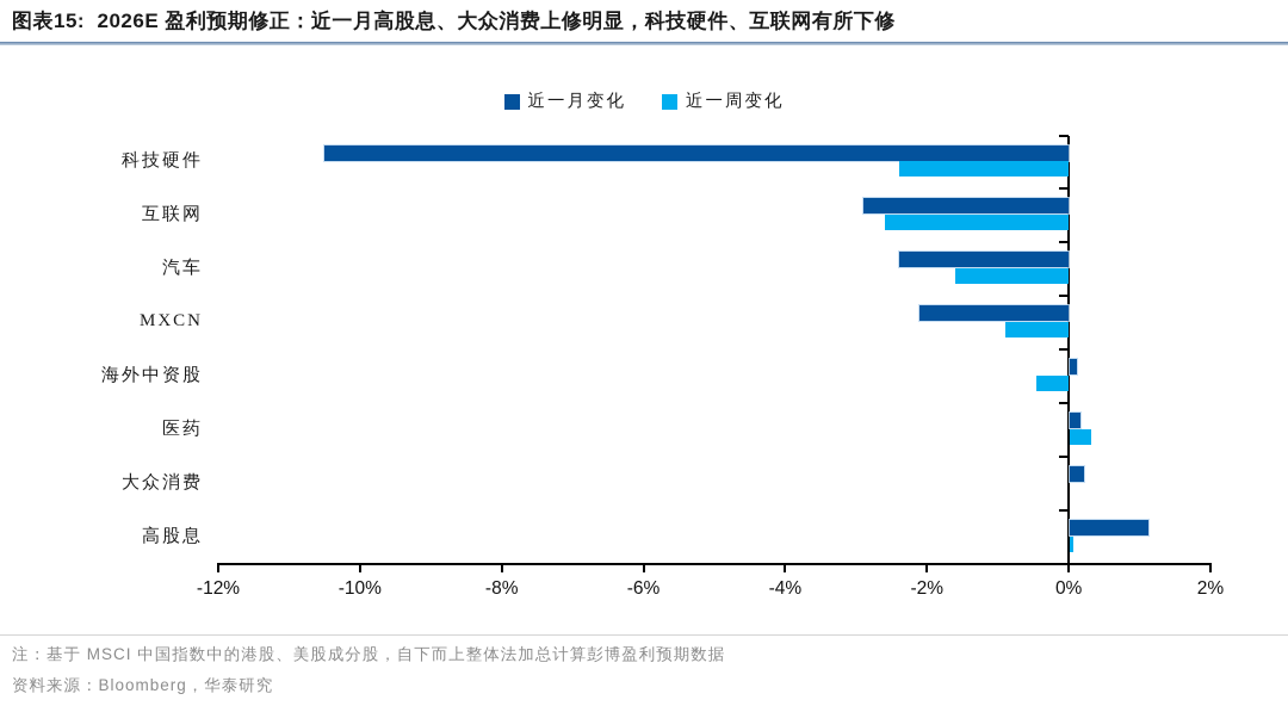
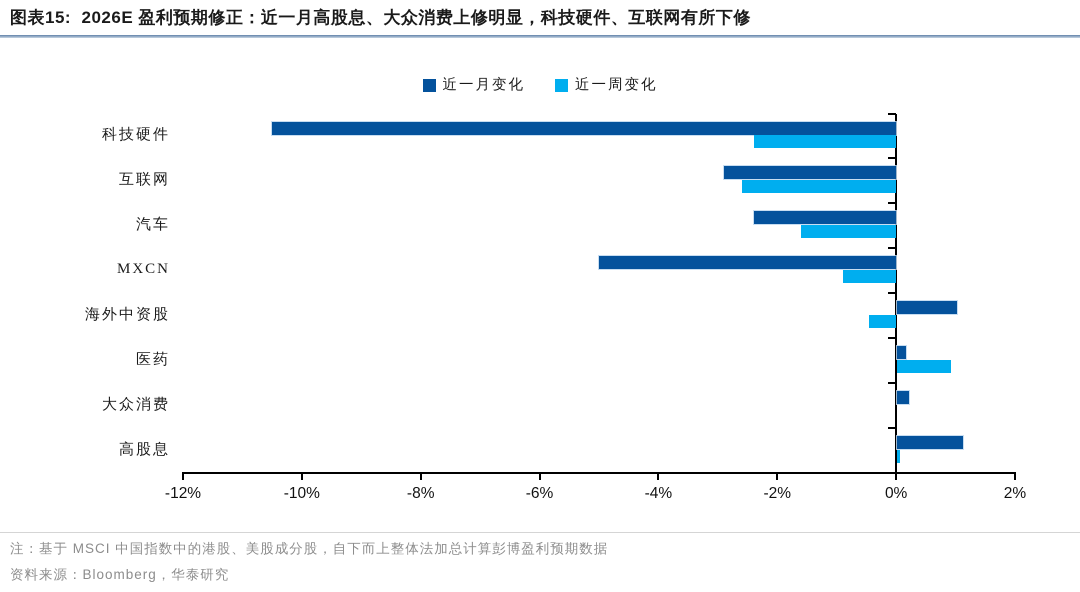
近一月变化/MXCN: -2.1% -> -5.0%
近一月变化/海外中资股: 0.1% -> 1.0%
近一周变化/医药: 0.3% -> 0.9%
